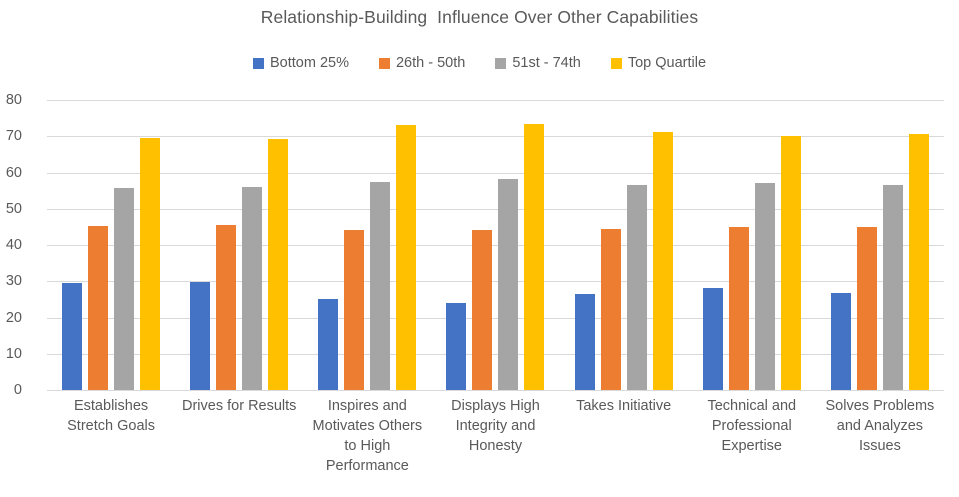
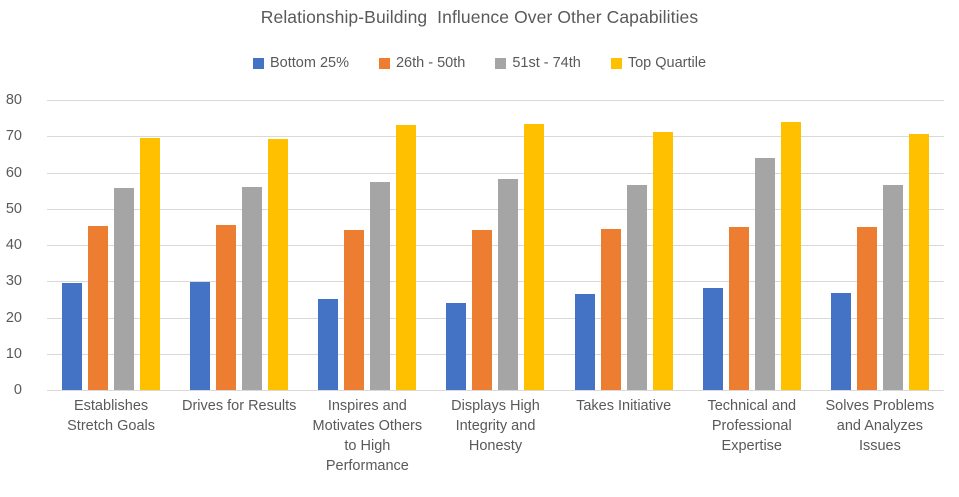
51st - 74th/Technical and Professional Expertise: 57 -> 64
Top Quartile/Technical and Professional Expertise: 70 -> 74
